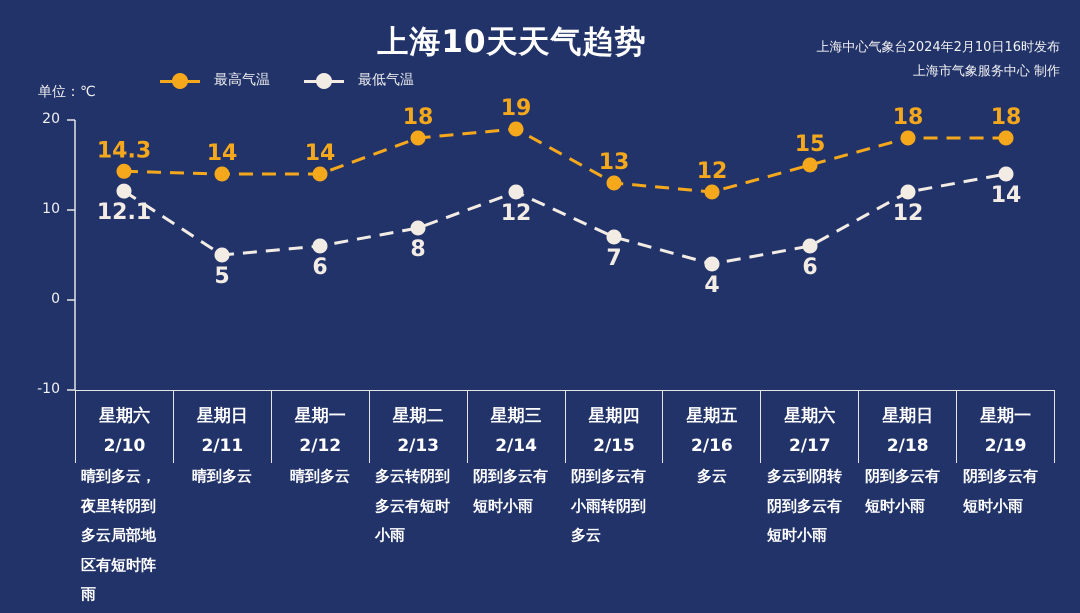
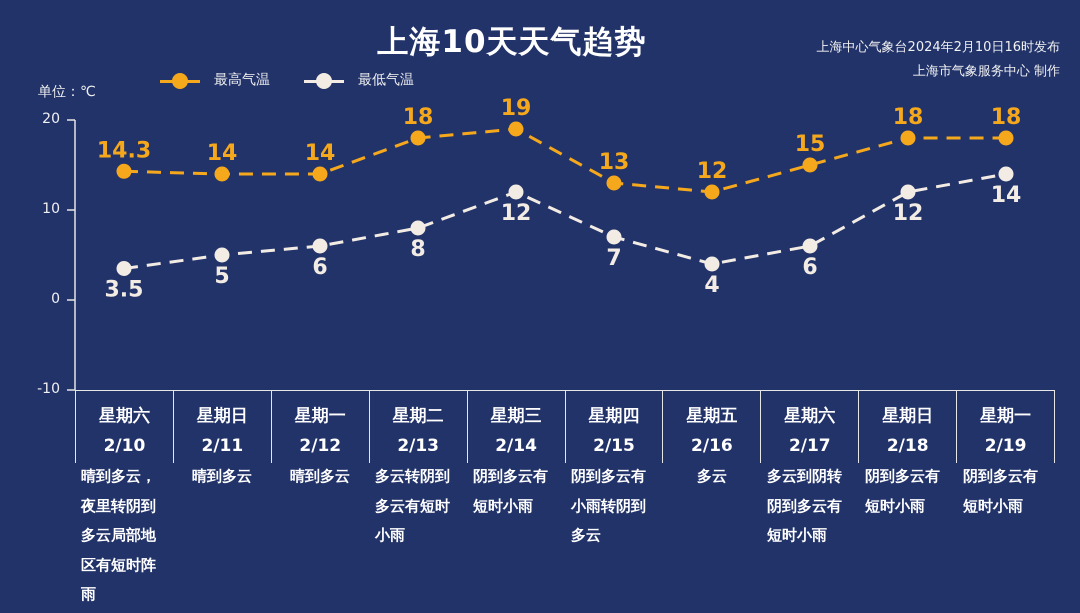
最低气温/2/10: 12.1 -> 3.5
